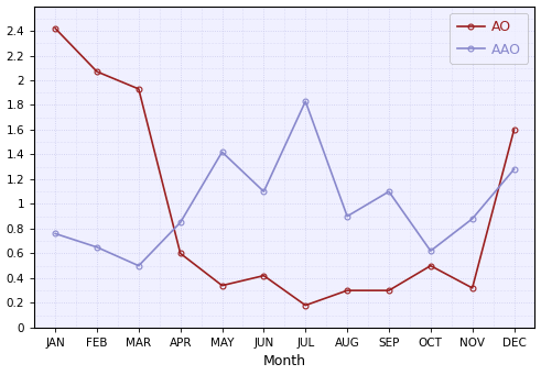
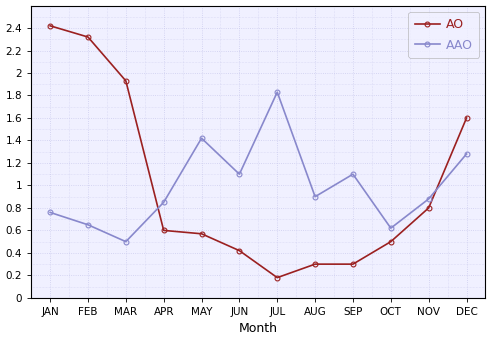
AO/FEB: 2.07 -> 2.32
AO/MAY: 0.34 -> 0.57
AO/NOV: 0.32 -> 0.80
